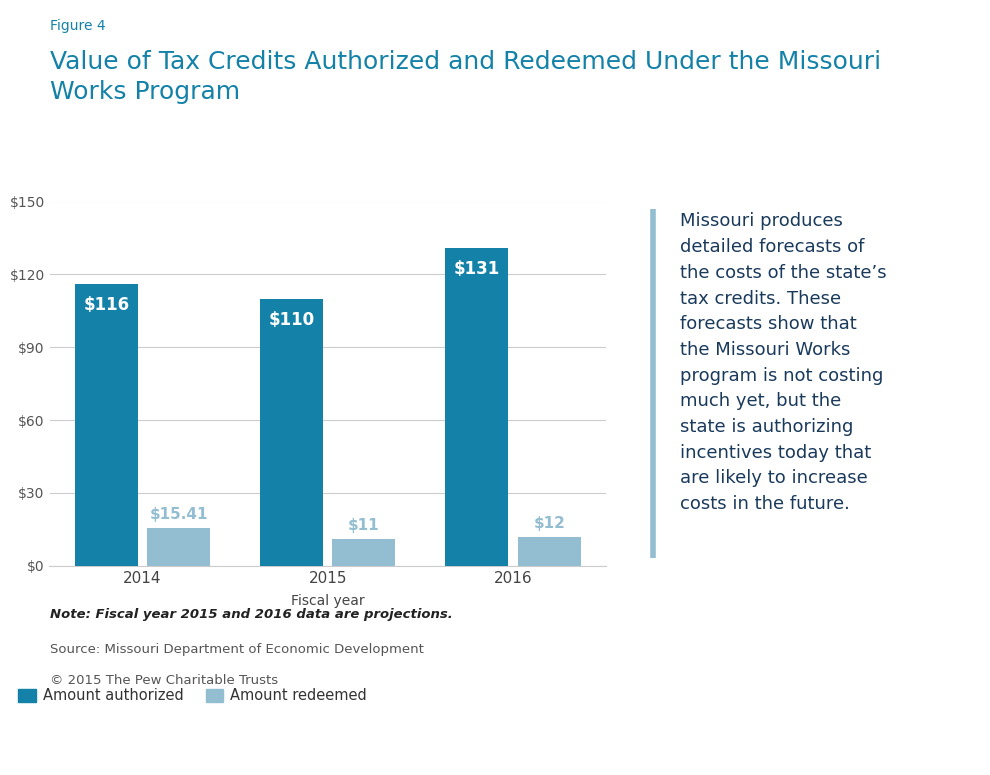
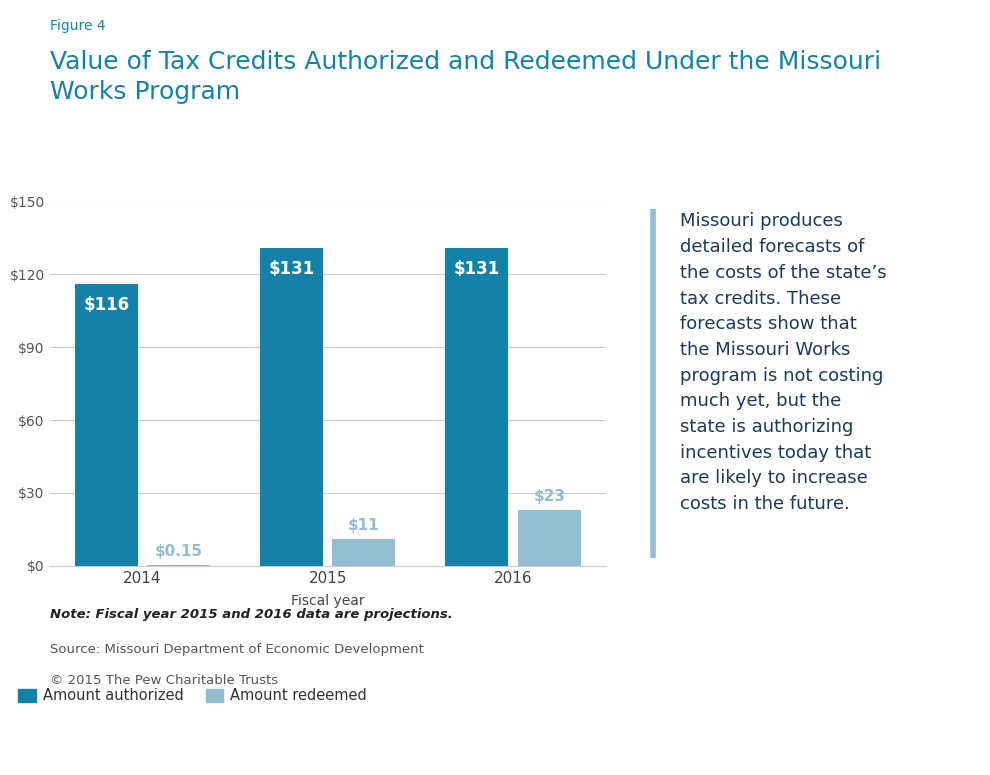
Amount redeemed/2014: $15.41 -> $0.15
Amount authorized/2015: $110 -> $131
Amount redeemed/2016: $12 -> $23
